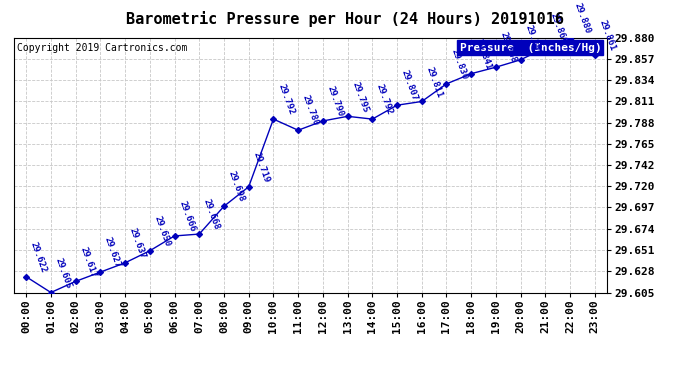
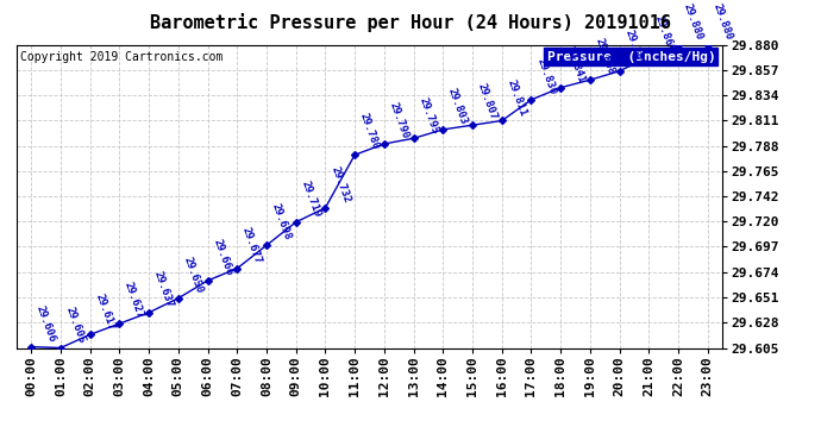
00:00: 29.622 -> 29.606
07:00: 29.668 -> 29.677
10:00: 29.792 -> 29.732
14:00: 29.792 -> 29.803
23:00: 29.861 -> 29.880
